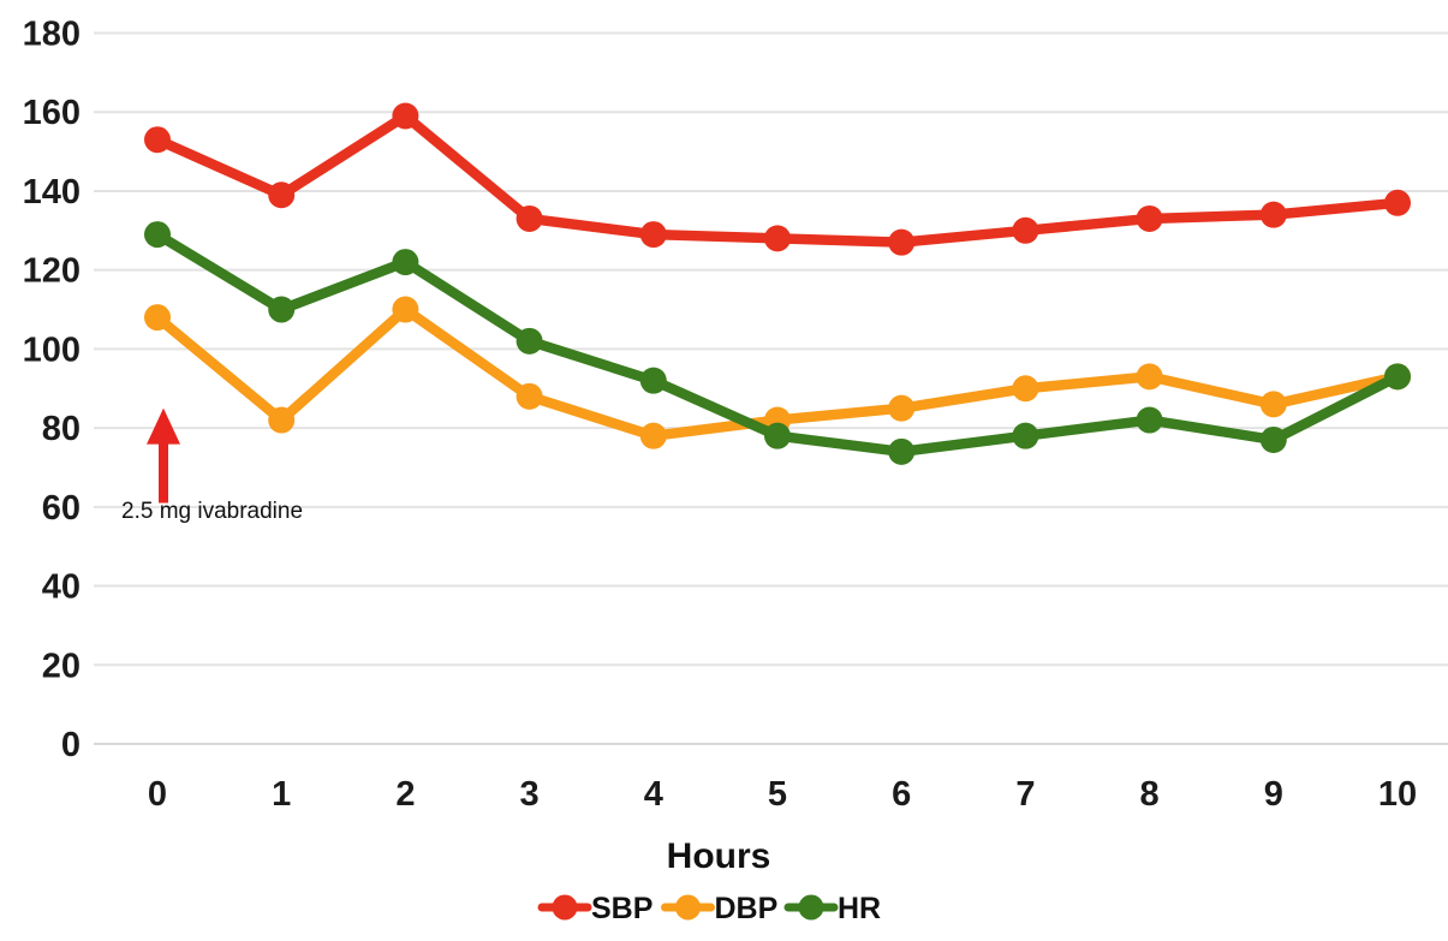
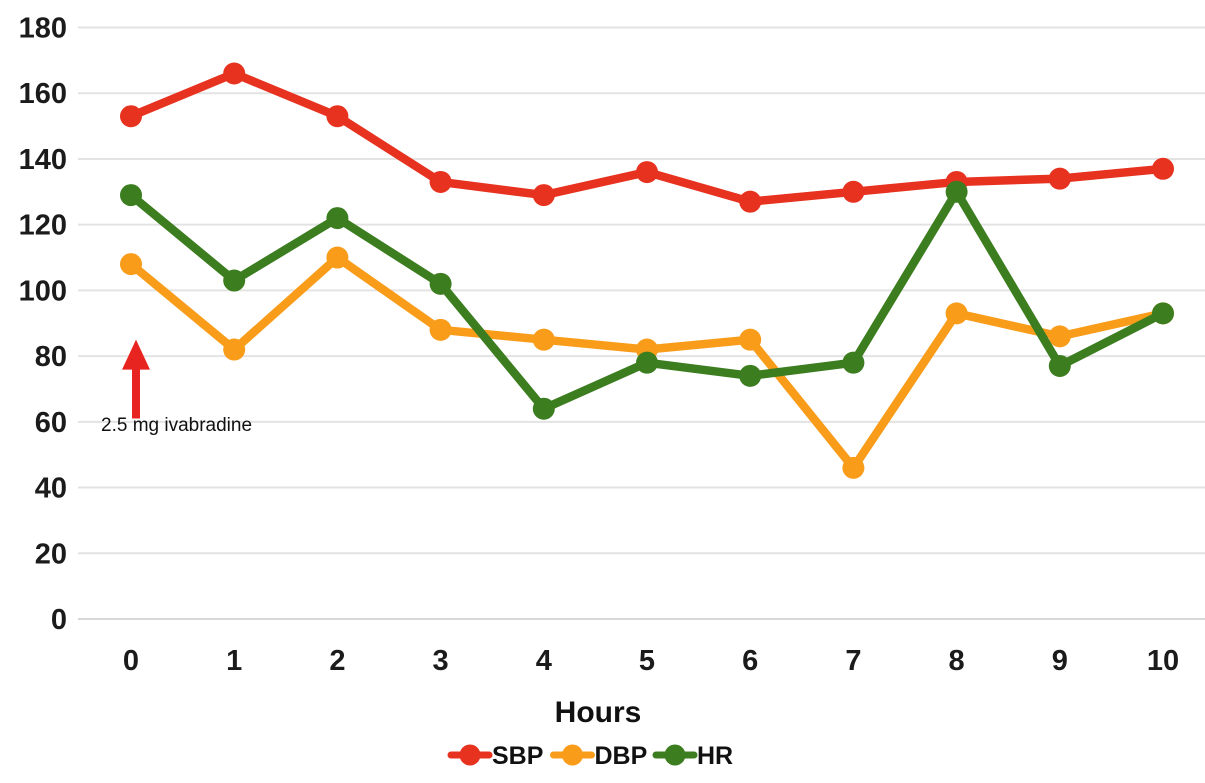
SBP/1: 139 -> 166
HR/1: 110 -> 103
SBP/2: 159 -> 153
DBP/4: 78 -> 85
HR/4: 92 -> 64
SBP/5: 128 -> 136
DBP/7: 90 -> 46
HR/8: 82 -> 130
